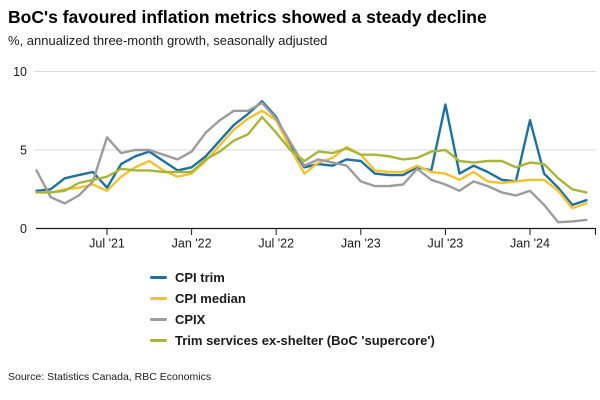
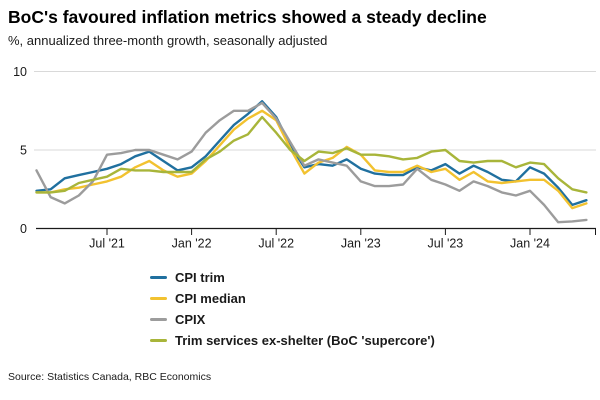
CPI trim/Jul '21: 2.6 -> 3.8
CPI median/Jul '21: 2.4 -> 3.0
CPIX/Jul '21: 5.8 -> 4.7
CPI trim/Jan '23: 4.3 -> 3.8
CPI trim/Jul '23: 7.9 -> 4.1
CPI median/Jul '23: 3.5 -> 3.8
CPI trim/Jan '24: 6.9 -> 3.9
